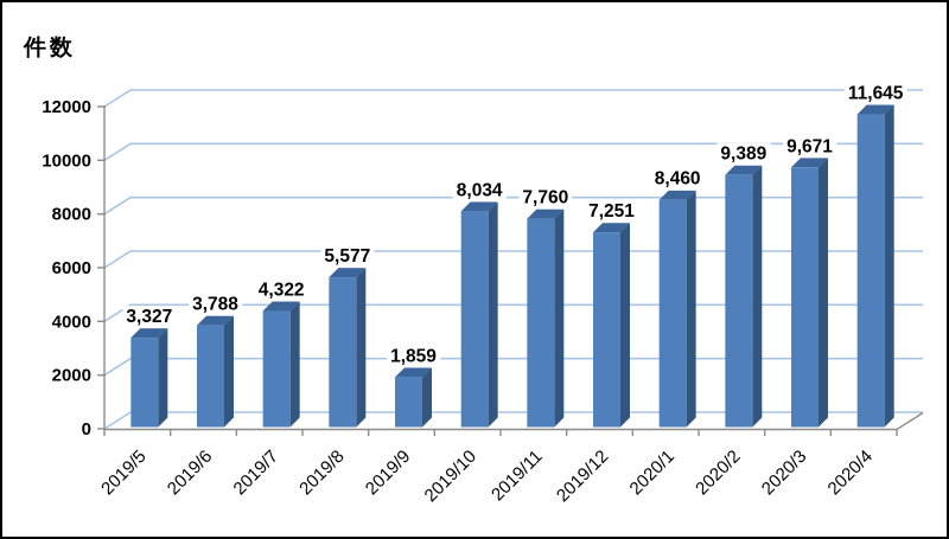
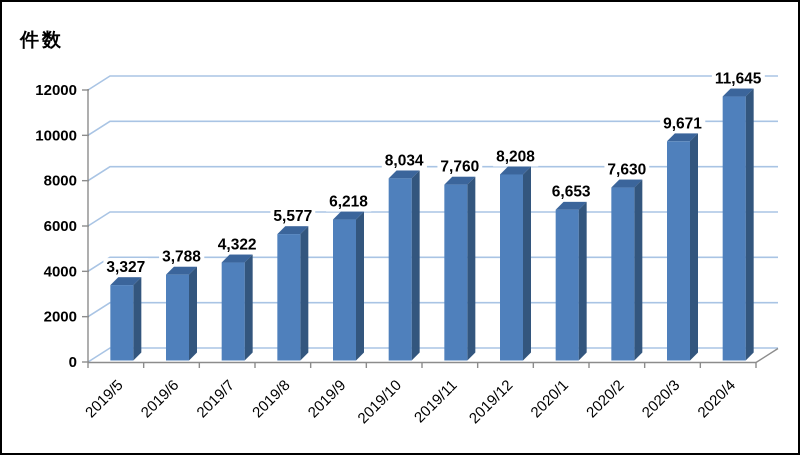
2019/9: 1,859 -> 6,218
2019/12: 7,251 -> 8,208
2020/1: 8,460 -> 6,653
2020/2: 9,389 -> 7,630
